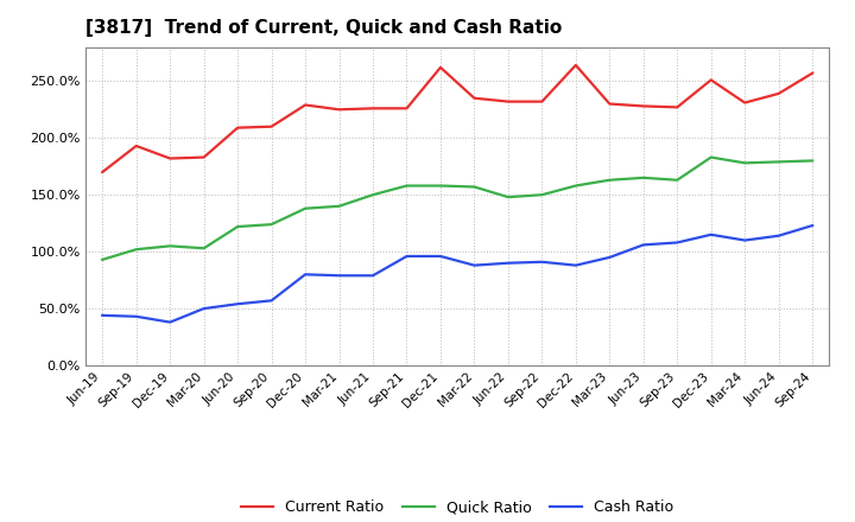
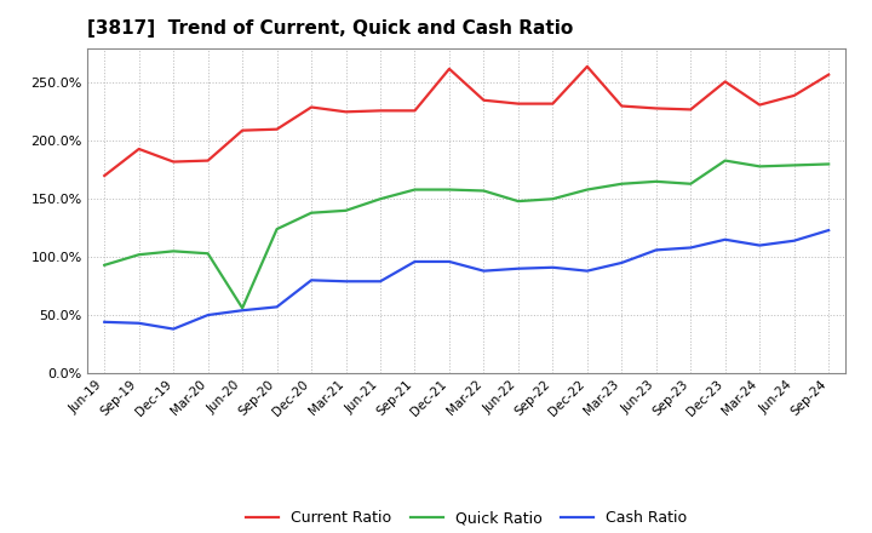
Quick Ratio/Jun-20: 122% -> 56%
